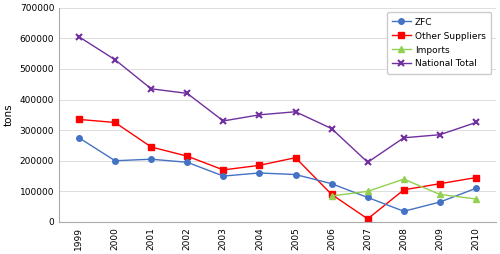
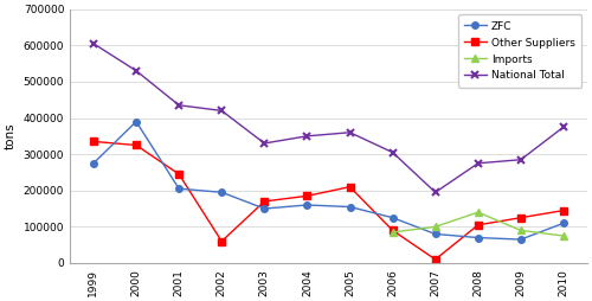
ZFC/2000: 200000 -> 390000
Other Suppliers/2002: 215000 -> 60000
ZFC/2008: 35000 -> 70000
National Total/2010: 325000 -> 375000
